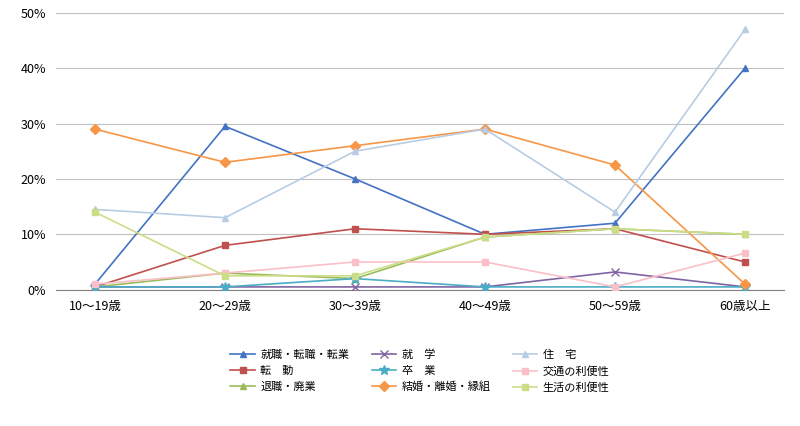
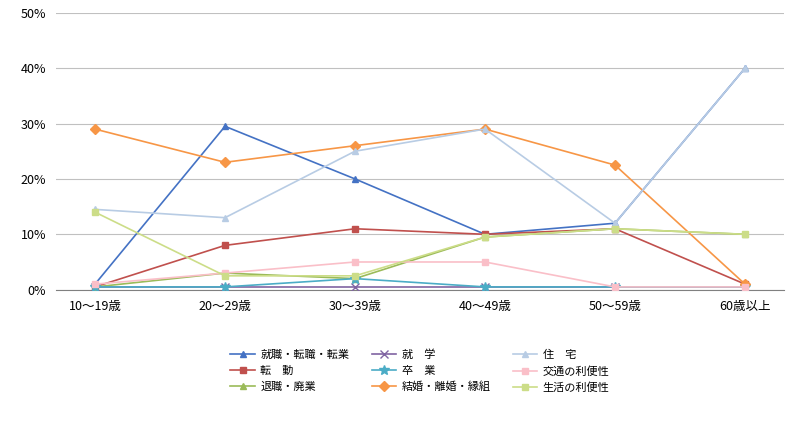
就 学/50～59歳: 3.2% -> 0.5%
住 宅/50～59歳: 14.0% -> 12.0%
転 動/60歳以上: 5.0% -> 1.0%
住 宅/60歳以上: 47.0% -> 40.0%
交通の利便性/60歳以上: 6.6% -> 0.5%
